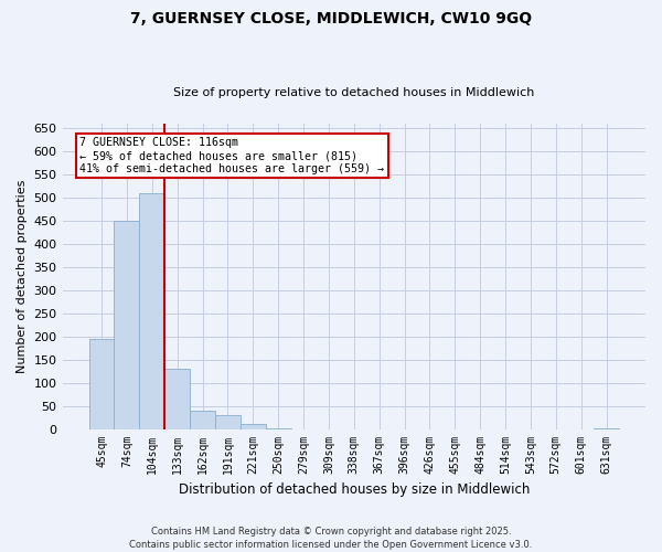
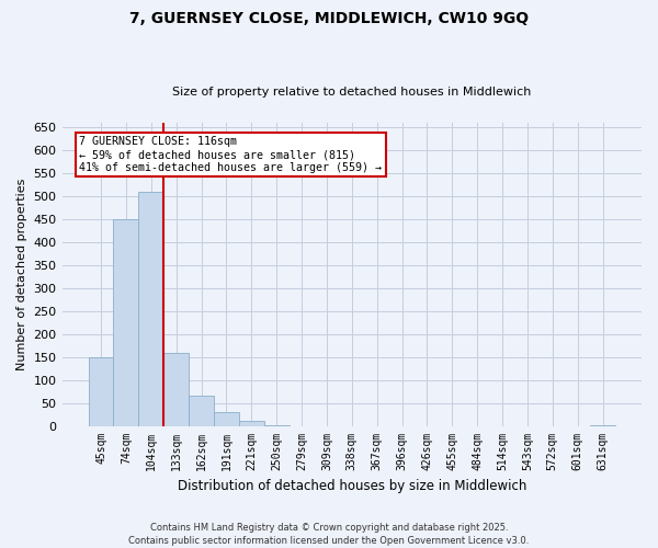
45sqm: 195 -> 150
133sqm: 130 -> 160
162sqm: 40 -> 65
